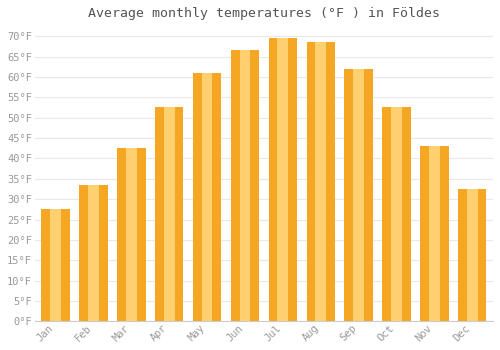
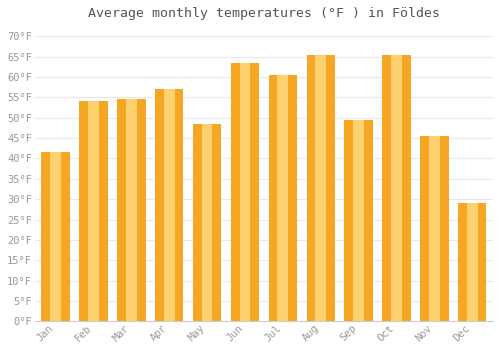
Jan: 27.5°F -> 41.5°F
Feb: 33.5°F -> 54.0°F
Mar: 42.5°F -> 54.5°F
Apr: 52.5°F -> 57.0°F
May: 61.0°F -> 48.5°F
Jun: 66.5°F -> 63.5°F
Jul: 69.5°F -> 60.5°F
Aug: 68.5°F -> 65.5°F
Sep: 62.0°F -> 49.5°F
Oct: 52.5°F -> 65.5°F
Nov: 43.0°F -> 45.5°F
Dec: 32.5°F -> 29.0°F
